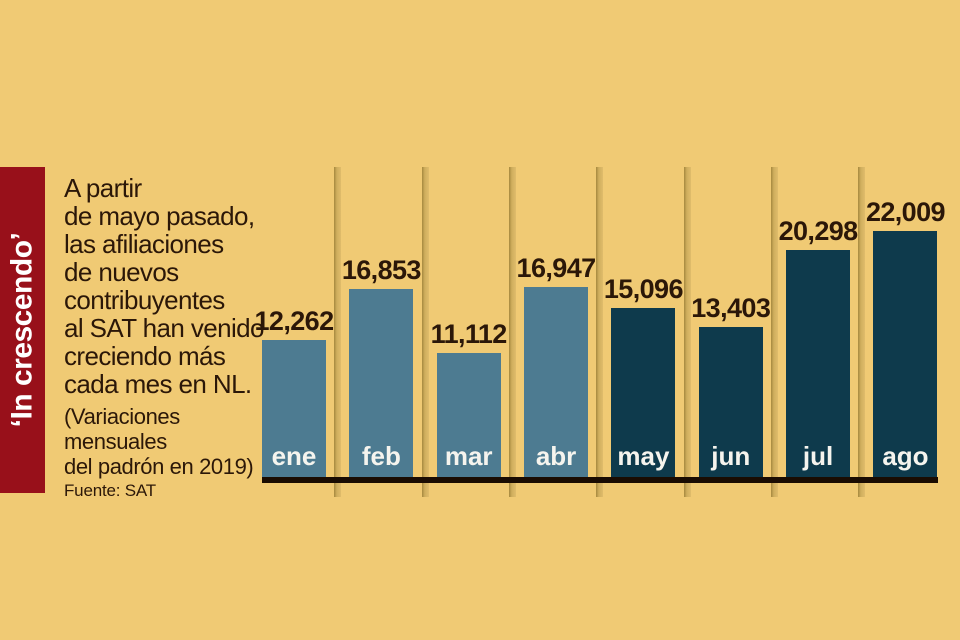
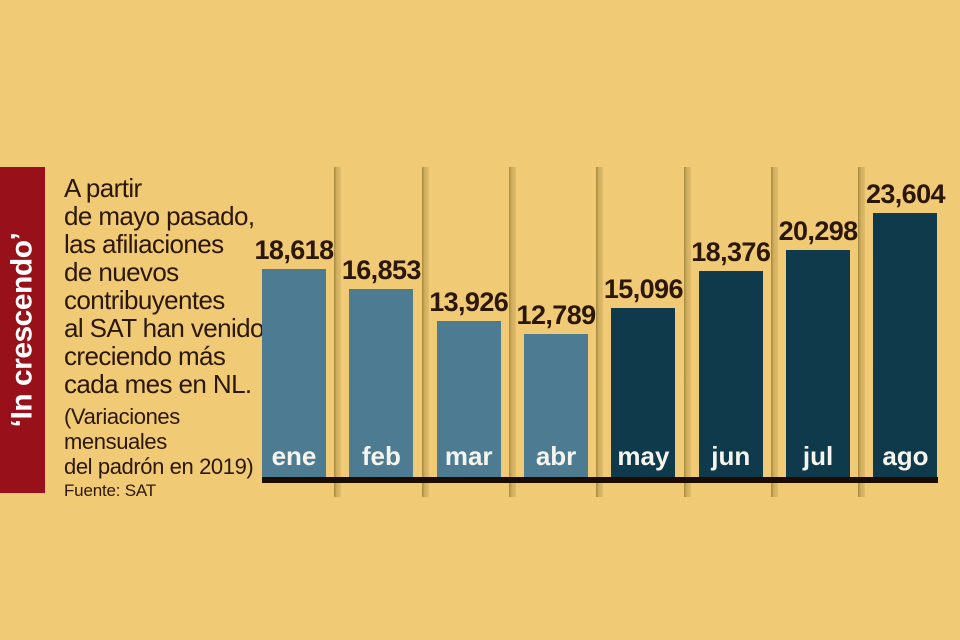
ene: 12,262 -> 18,618
mar: 11,112 -> 13,926
abr: 16,947 -> 12,789
jun: 13,403 -> 18,376
ago: 22,009 -> 23,604
